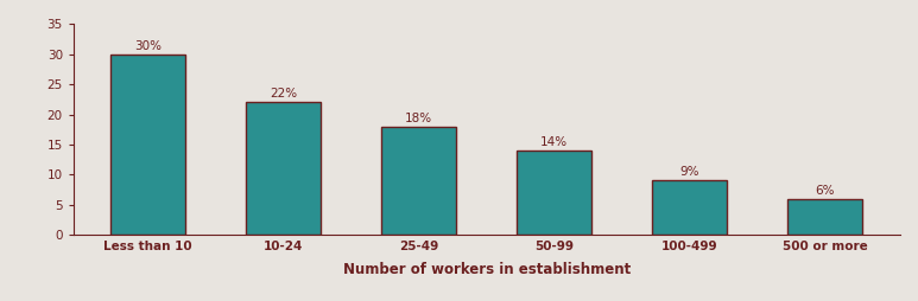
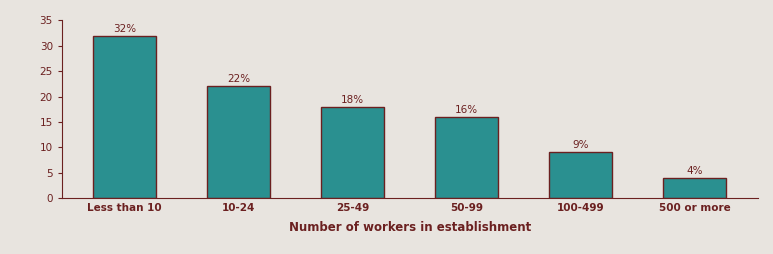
Less than 10: 30% -> 32%
50-99: 14% -> 16%
500 or more: 6% -> 4%
